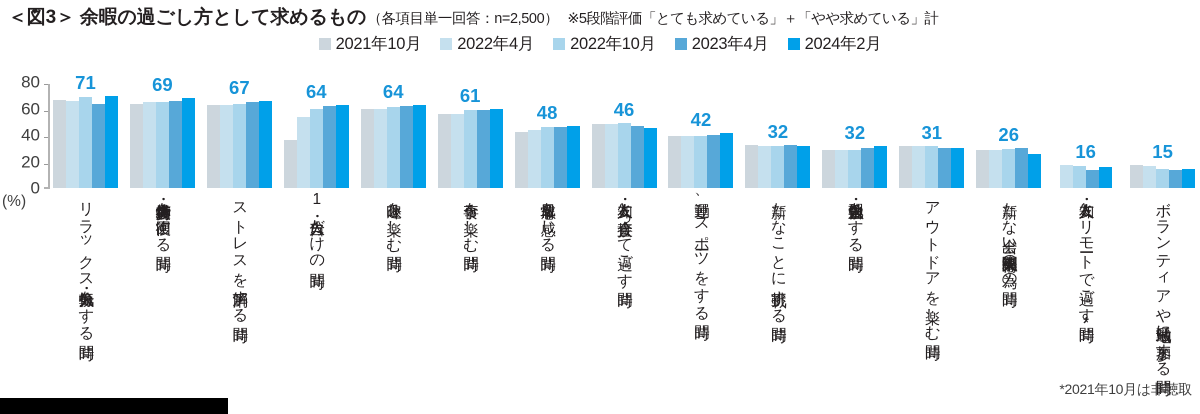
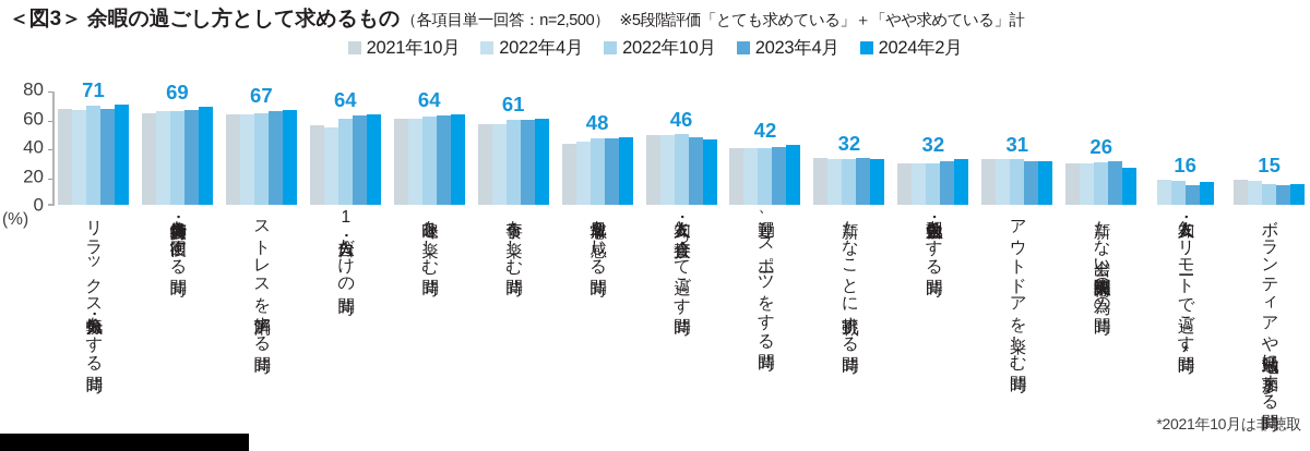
2023年4月/リラックス・気分転換をする時間: 65 -> 68
2021年10月/1人・自分だけの時間: 37 -> 56
